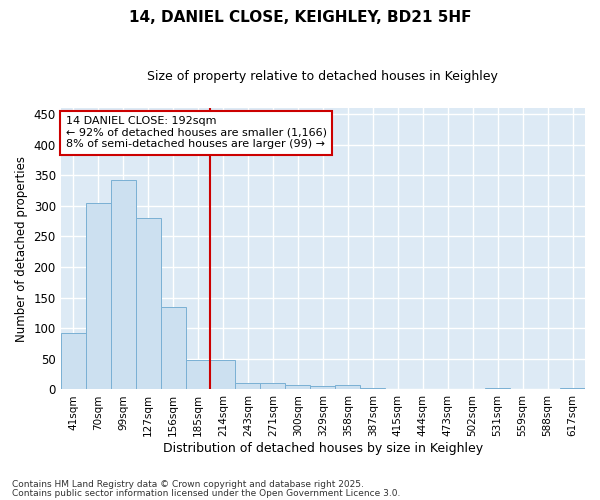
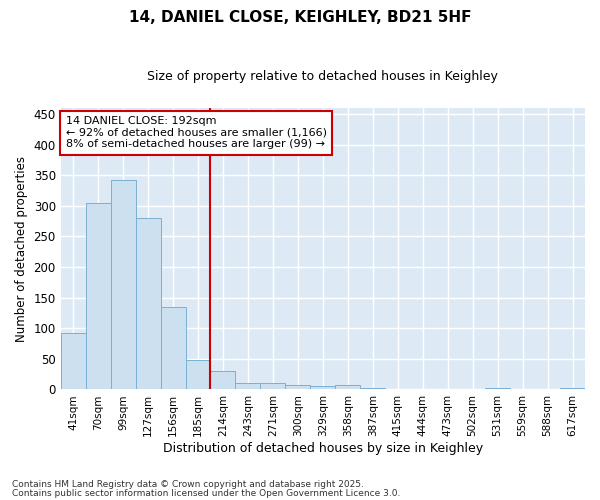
214sqm: 48 -> 30
